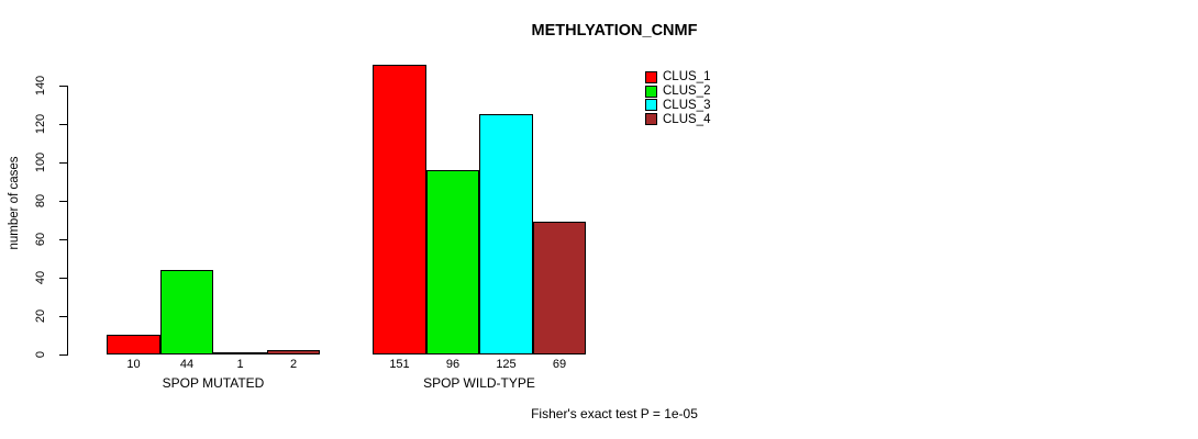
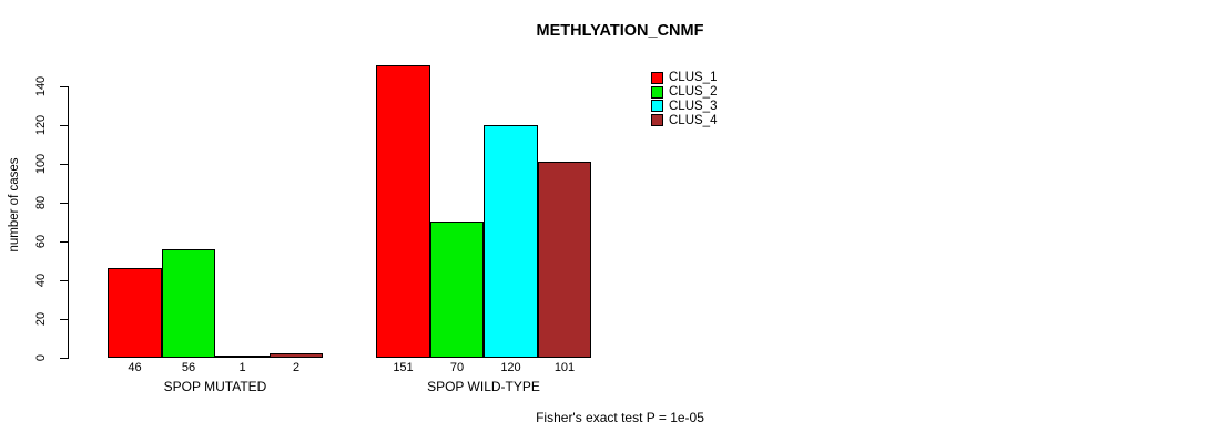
CLUS_1/SPOP MUTATED: 10 -> 46
CLUS_2/SPOP MUTATED: 44 -> 56
CLUS_2/SPOP WILD-TYPE: 96 -> 70
CLUS_3/SPOP WILD-TYPE: 125 -> 120
CLUS_4/SPOP WILD-TYPE: 69 -> 101
